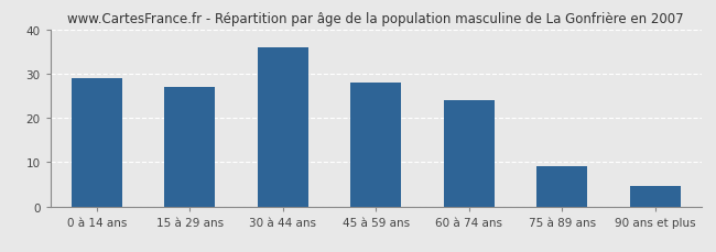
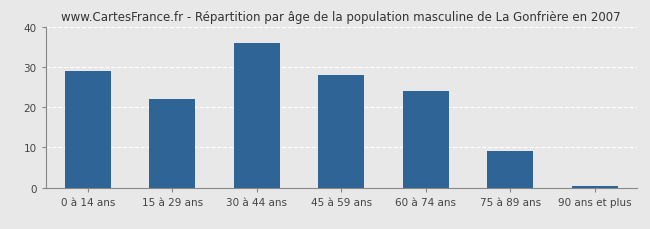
15 à 29 ans: 27.0 -> 22.0
90 ans et plus: 4.5 -> 0.4
